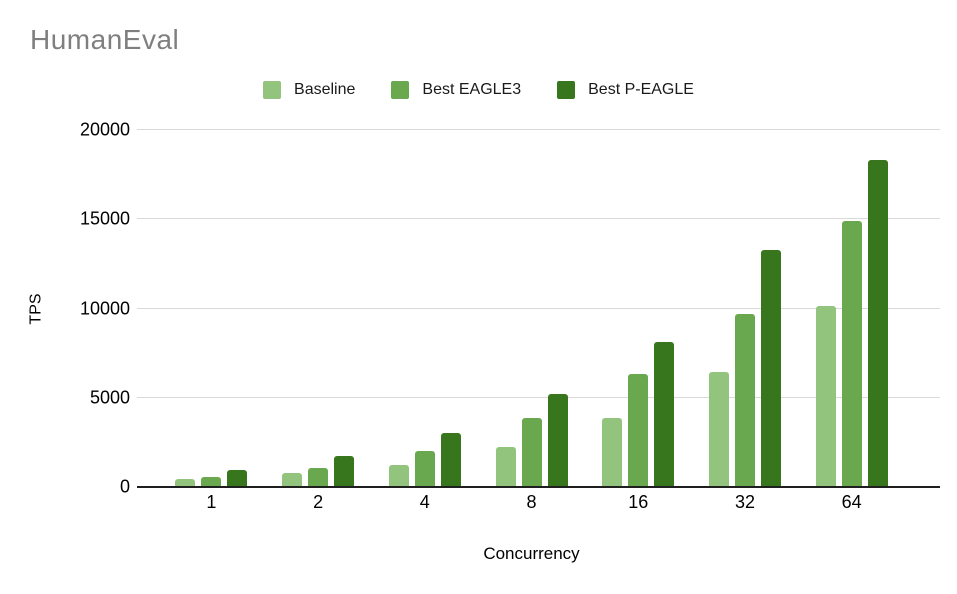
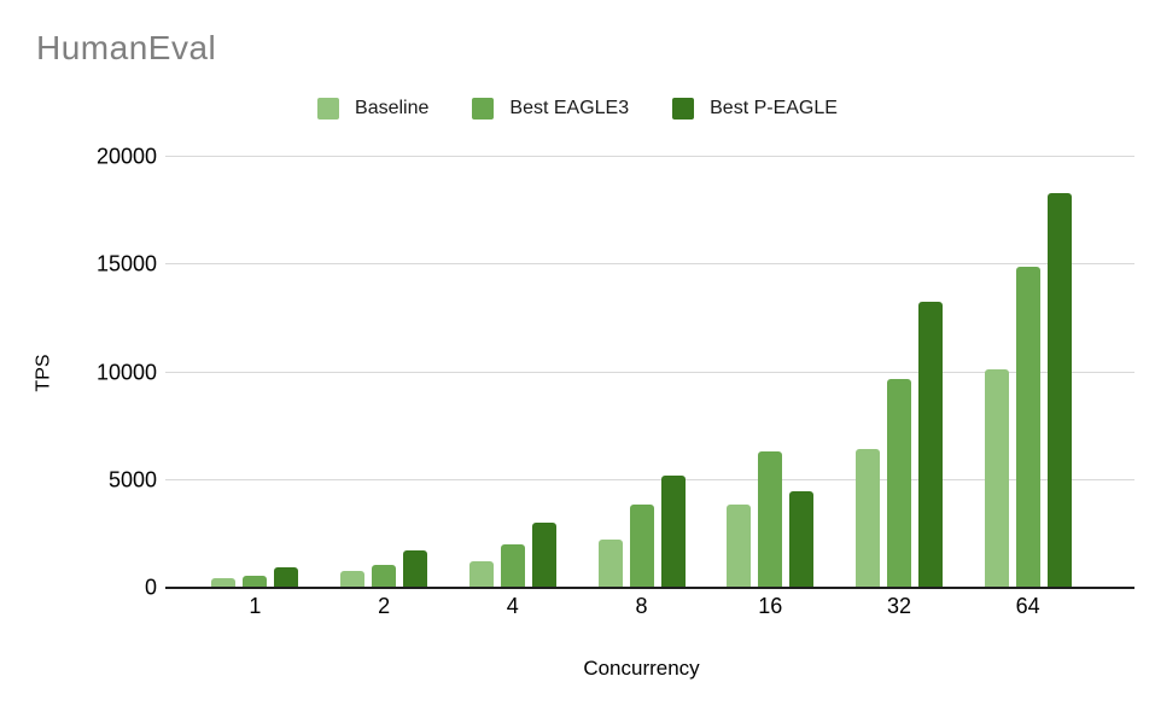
Best P-EAGLE/16: 8100 -> 4500
